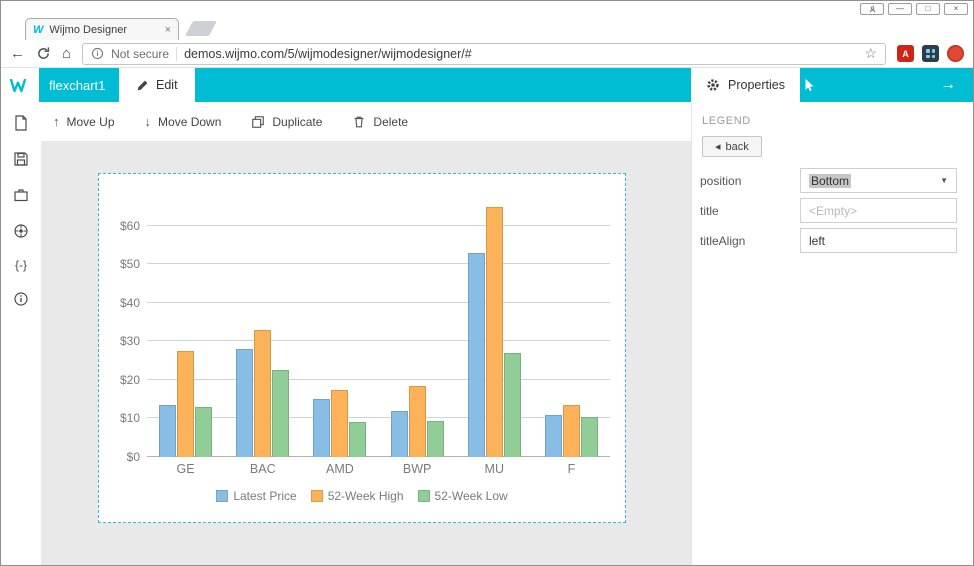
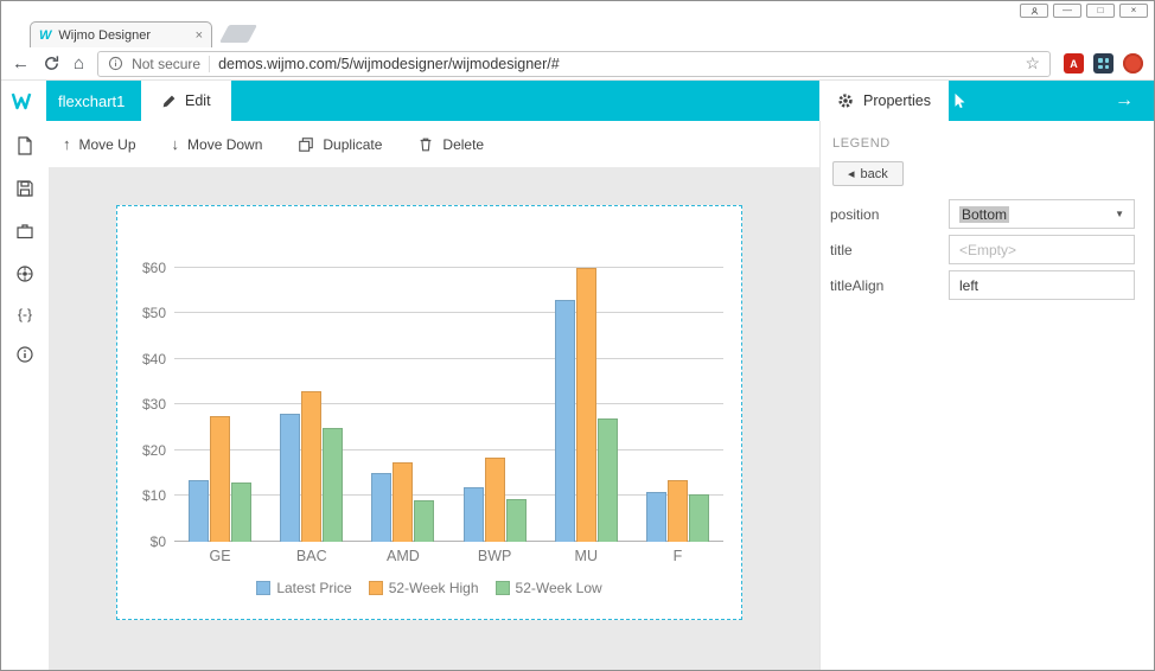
52-Week Low/BAC: $22 -> $25
52-Week High/MU: $65 -> $60
